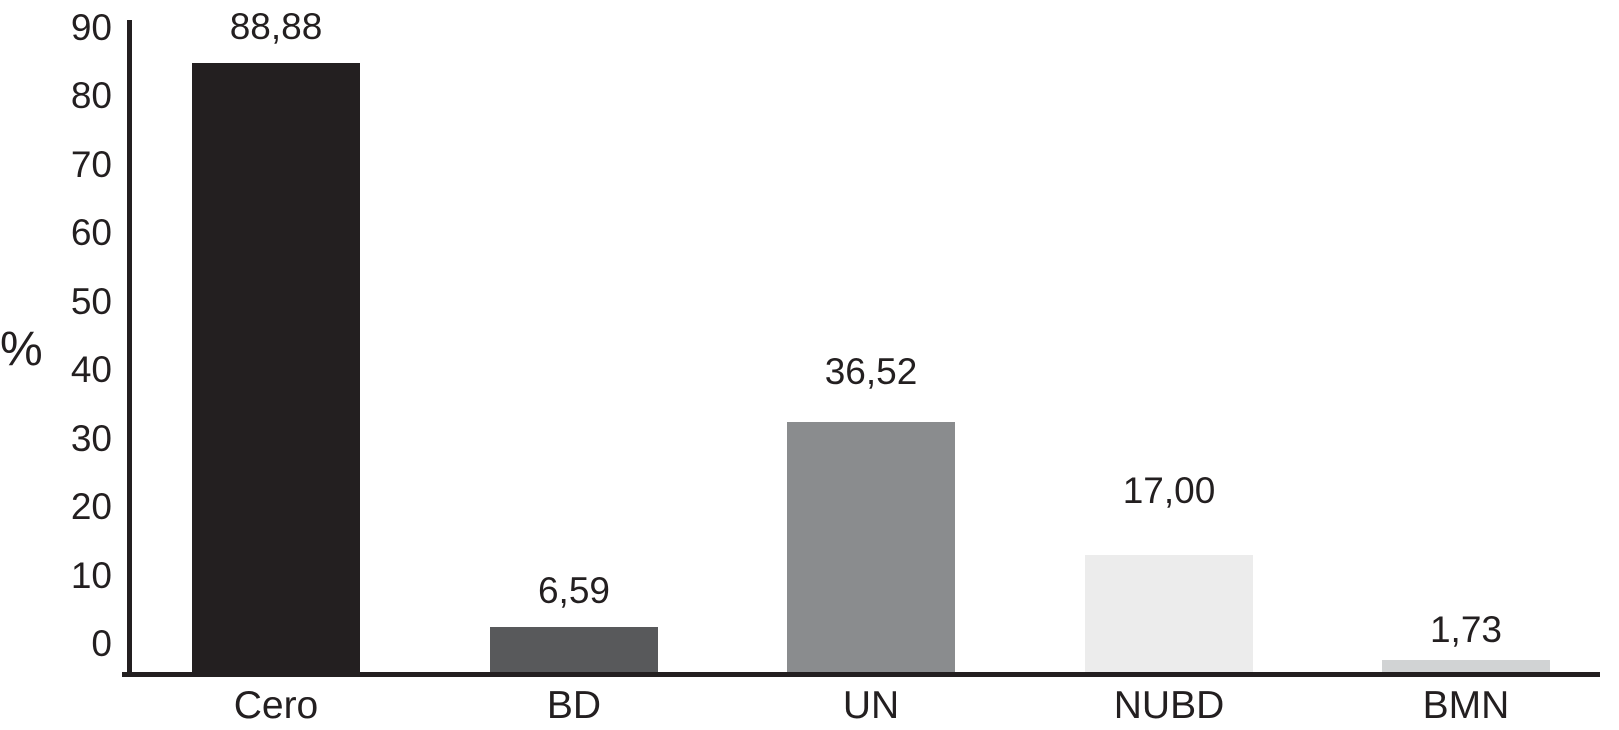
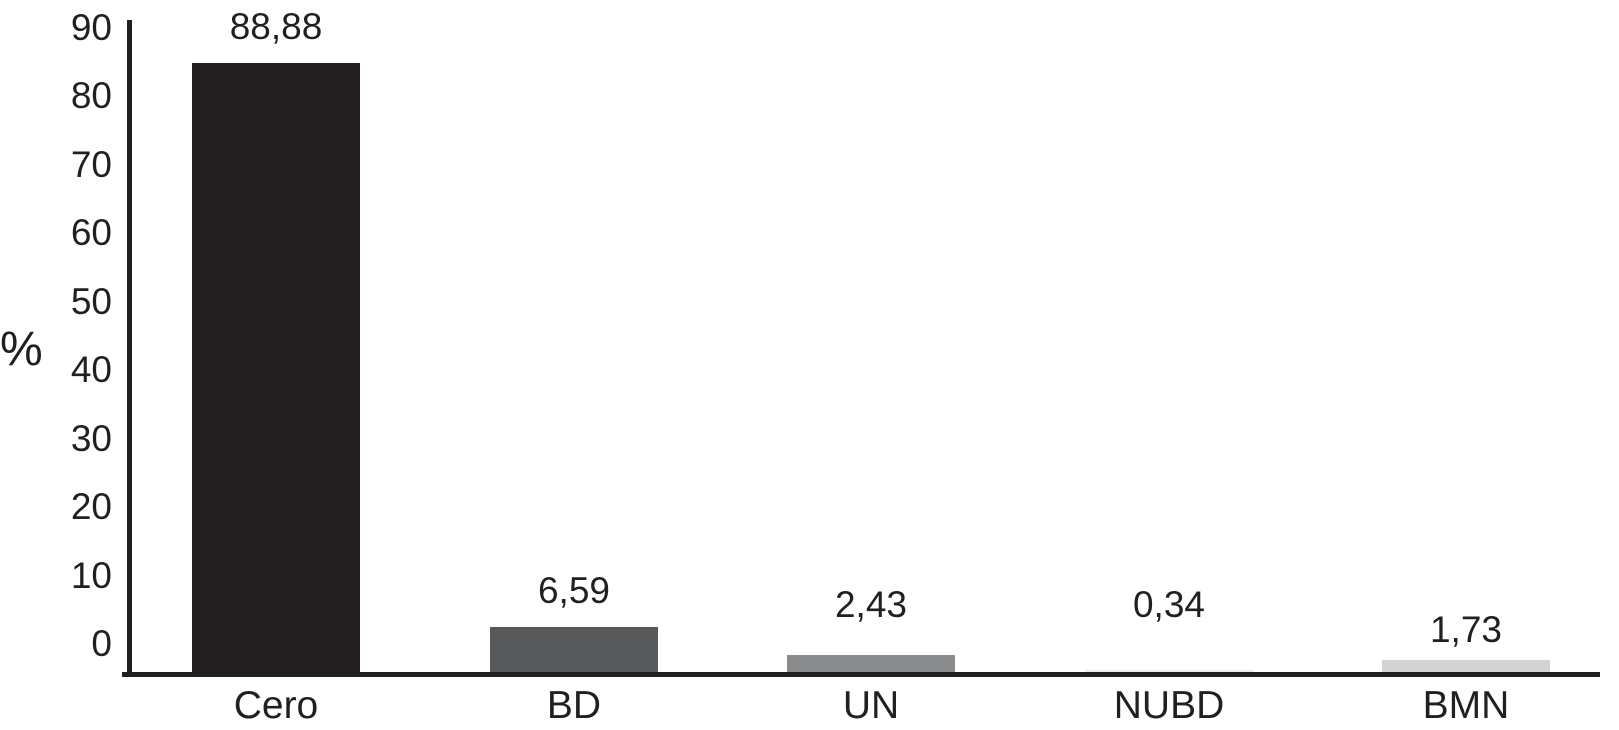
UN: 36,52 -> 2,43
NUBD: 17,00 -> 0,34
